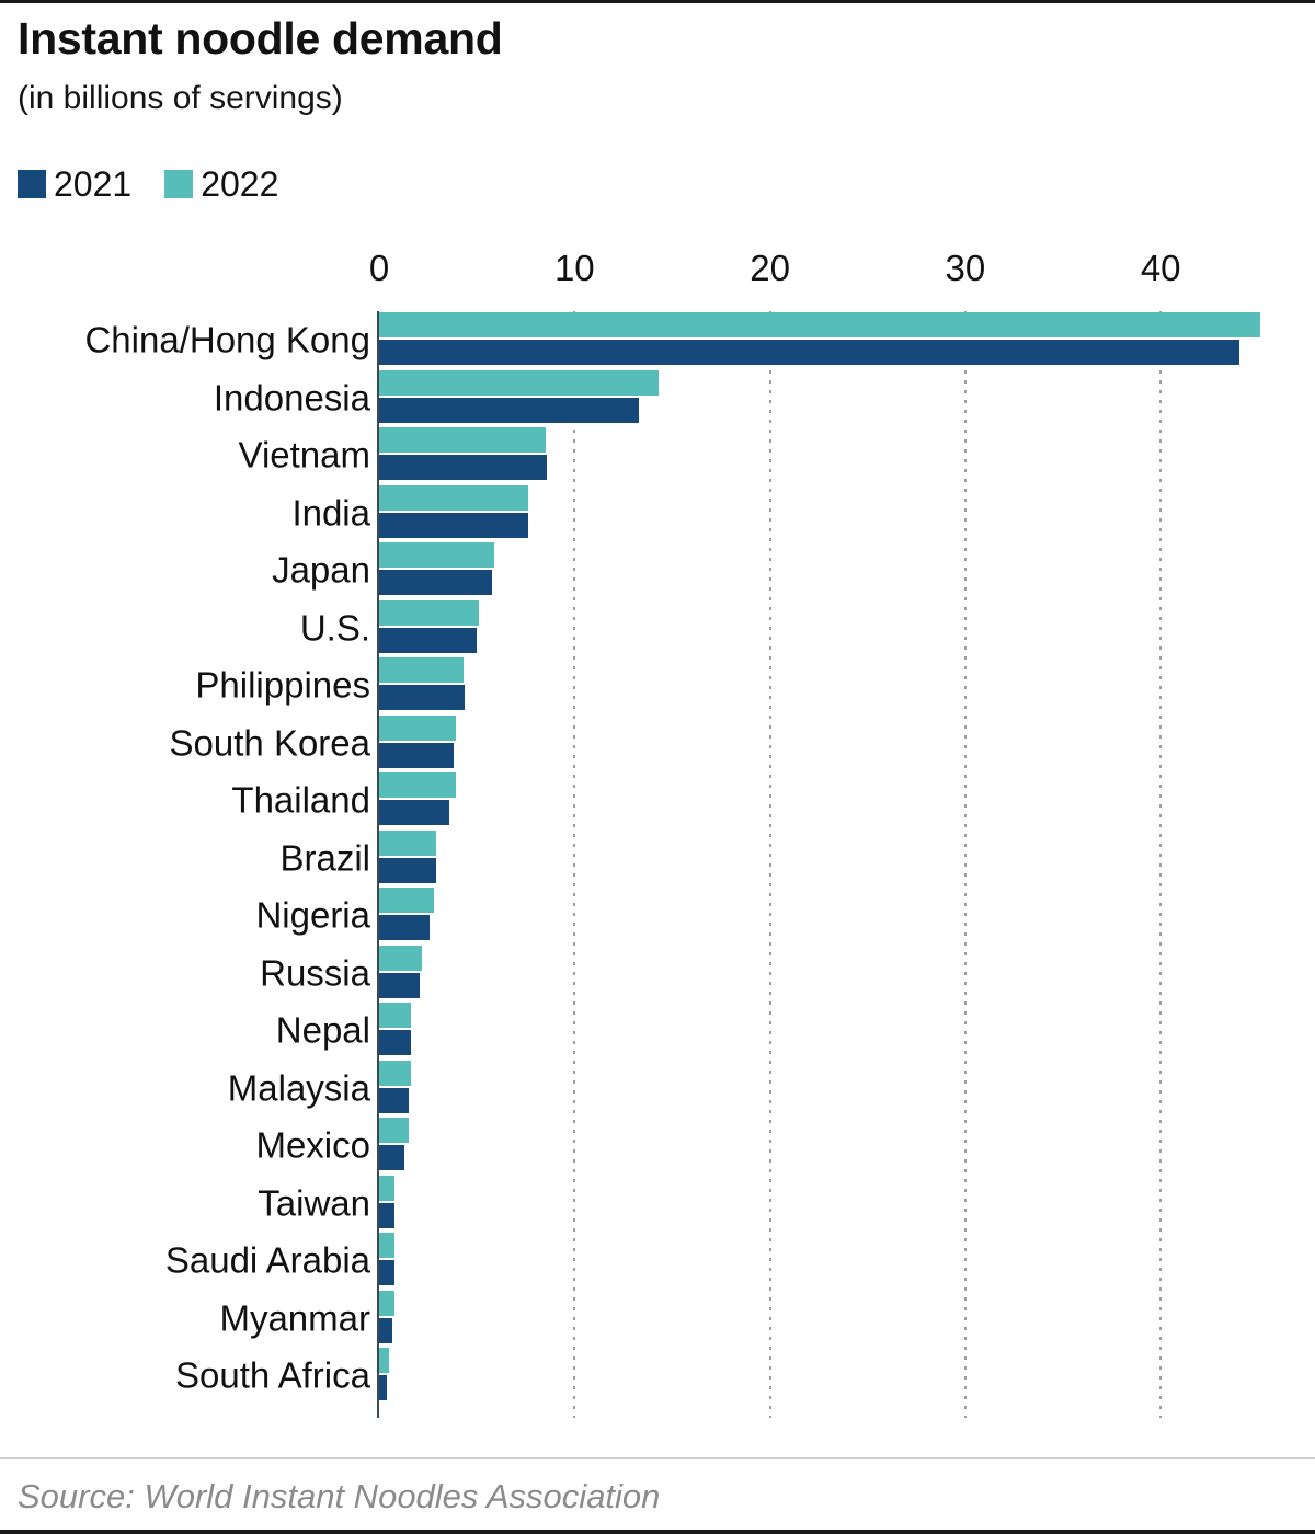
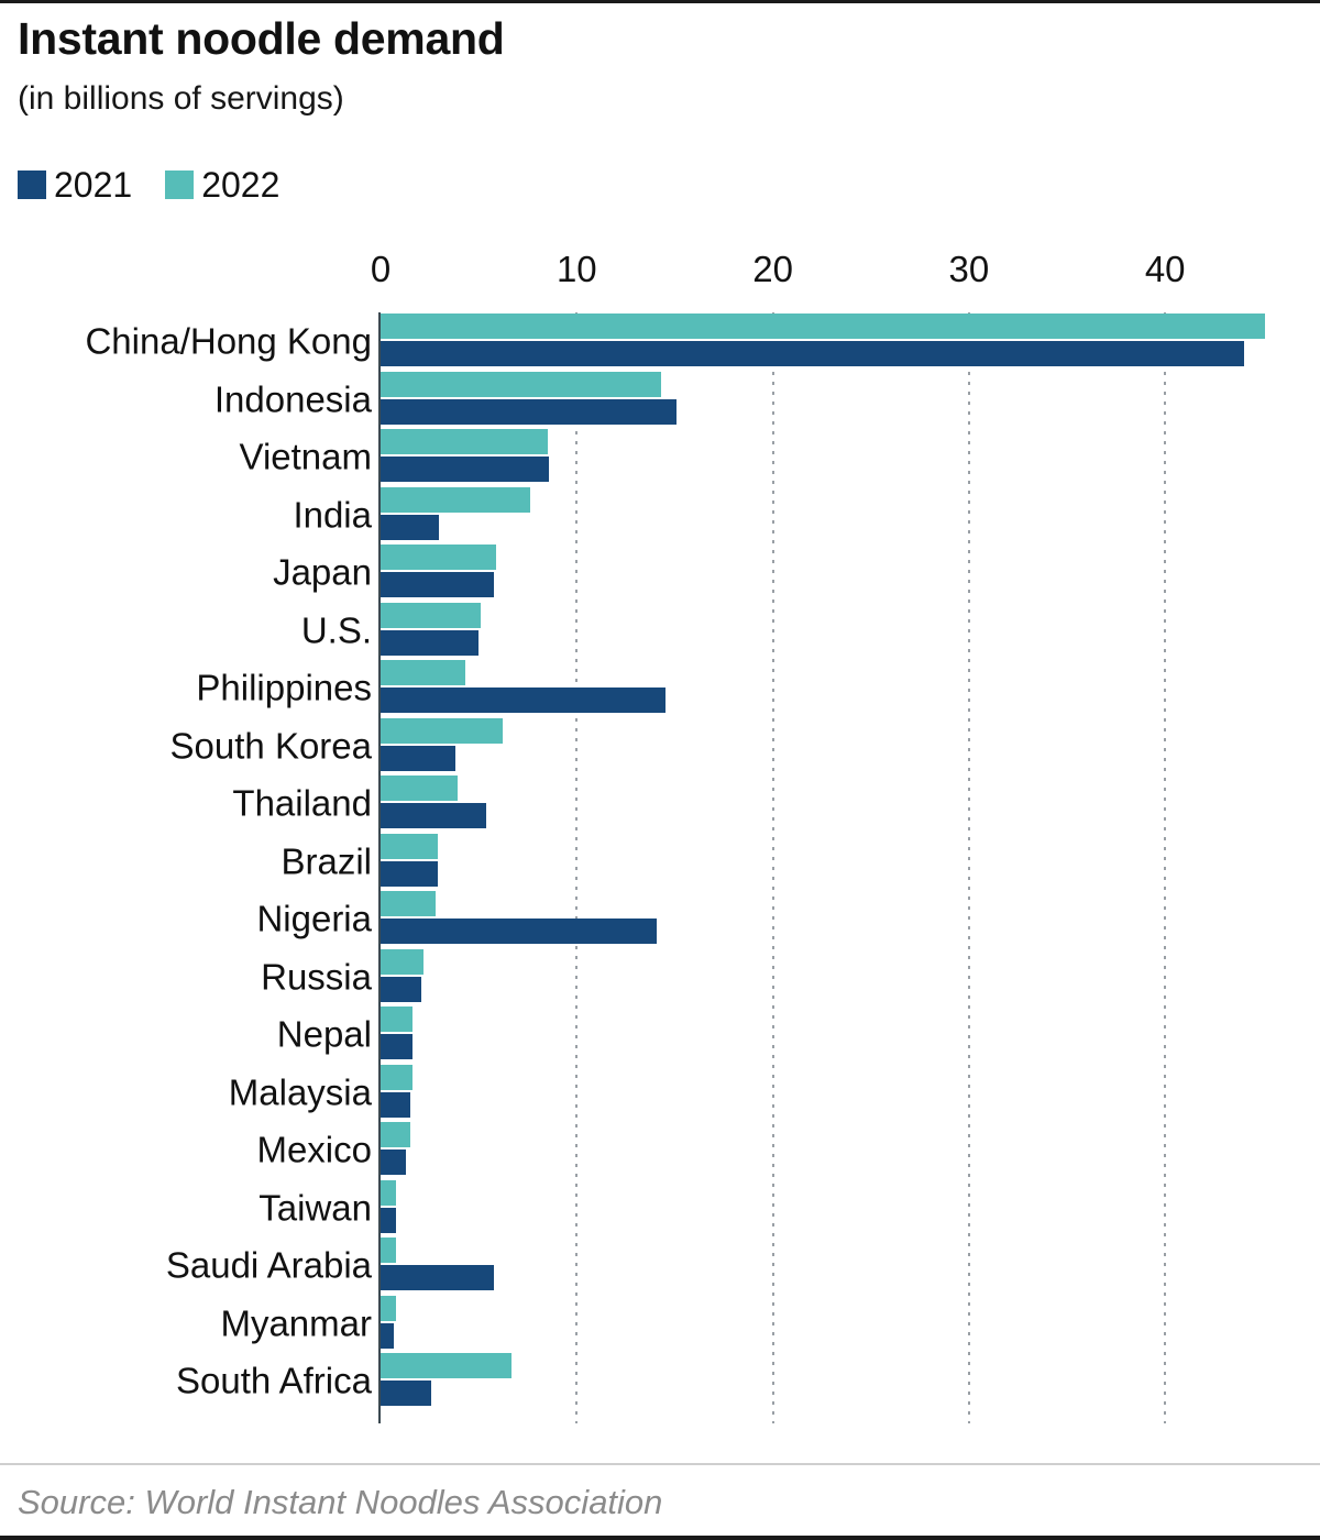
2021/Indonesia: 13.3 -> 15.1
2021/India: 7.6 -> 3.0
2021/Philippines: 4.4 -> 14.5
2022/South Korea: 3.9 -> 6.2
2021/Thailand: 3.6 -> 5.4
2021/Nigeria: 2.6 -> 14.1
2021/Saudi Arabia: 0.8 -> 5.8
2021/South Africa: 0.4 -> 2.6
2022/South Africa: 0.5 -> 6.7
